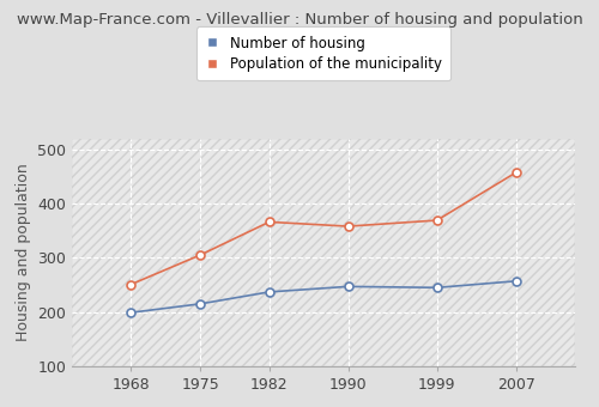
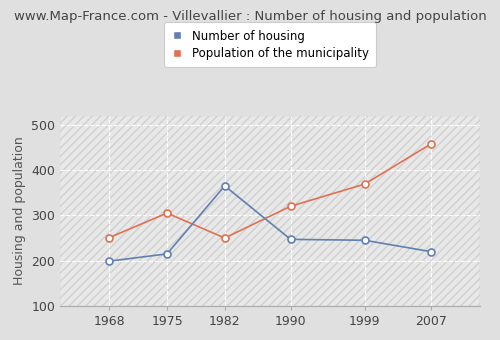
Number of housing/1982: 237 -> 365
Population of the municipality/1982: 366 -> 250
Population of the municipality/1990: 358 -> 320
Number of housing/2007: 257 -> 220
